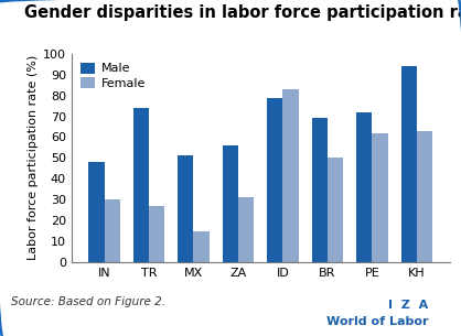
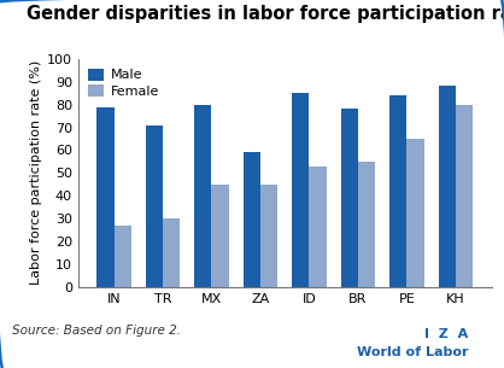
Male/IN: 48 -> 79
Female/IN: 30 -> 27
Male/TR: 74 -> 71
Female/TR: 27 -> 30
Male/MX: 51 -> 80
Female/MX: 15 -> 45
Male/ZA: 56 -> 59
Female/ZA: 31 -> 45
Male/ID: 79 -> 85
Female/ID: 83 -> 53
Male/BR: 69 -> 78
Female/BR: 50 -> 55
Male/PE: 72 -> 84
Female/PE: 62 -> 65
Male/KH: 94 -> 88
Female/KH: 63 -> 80
